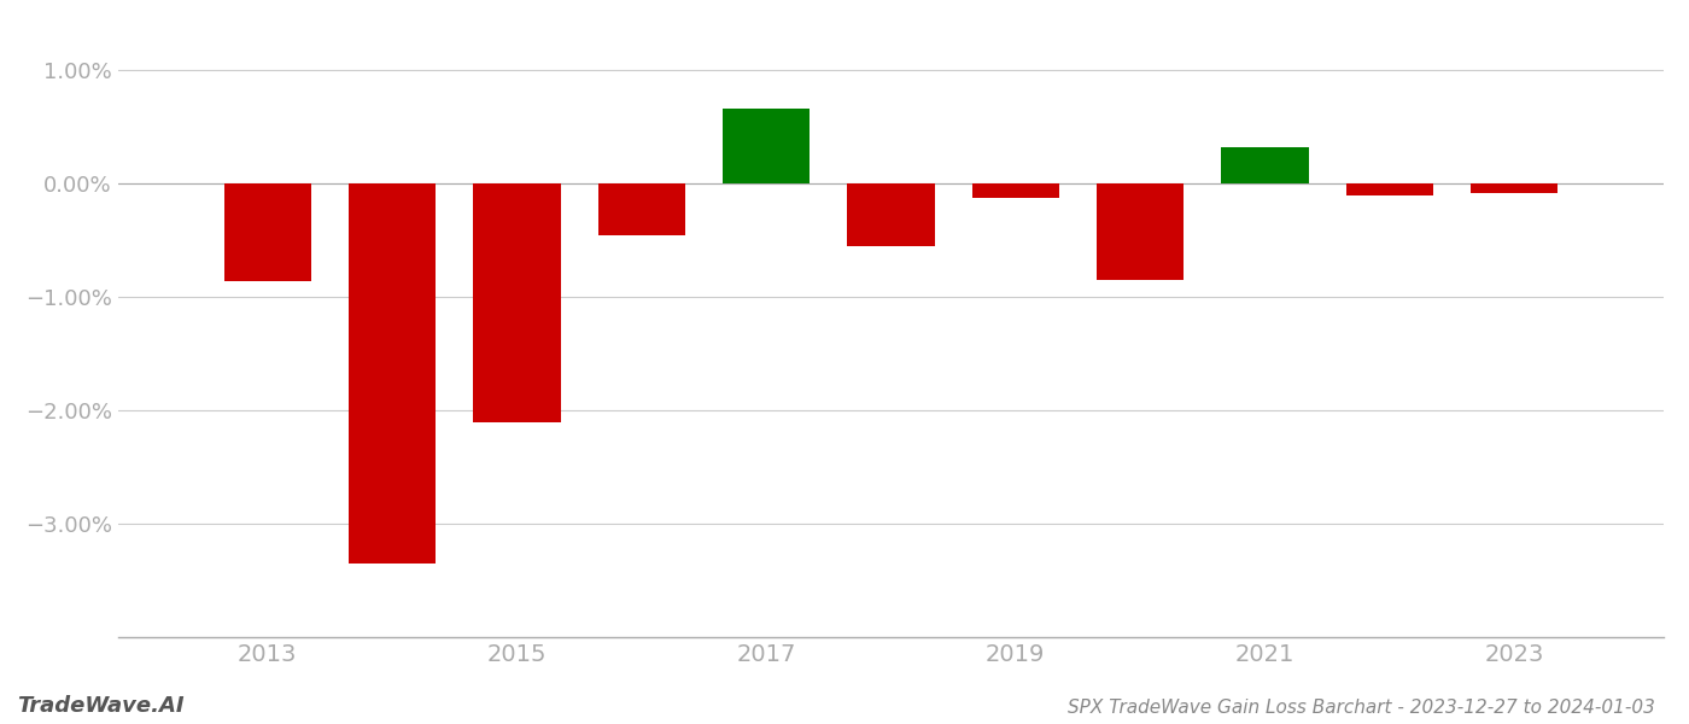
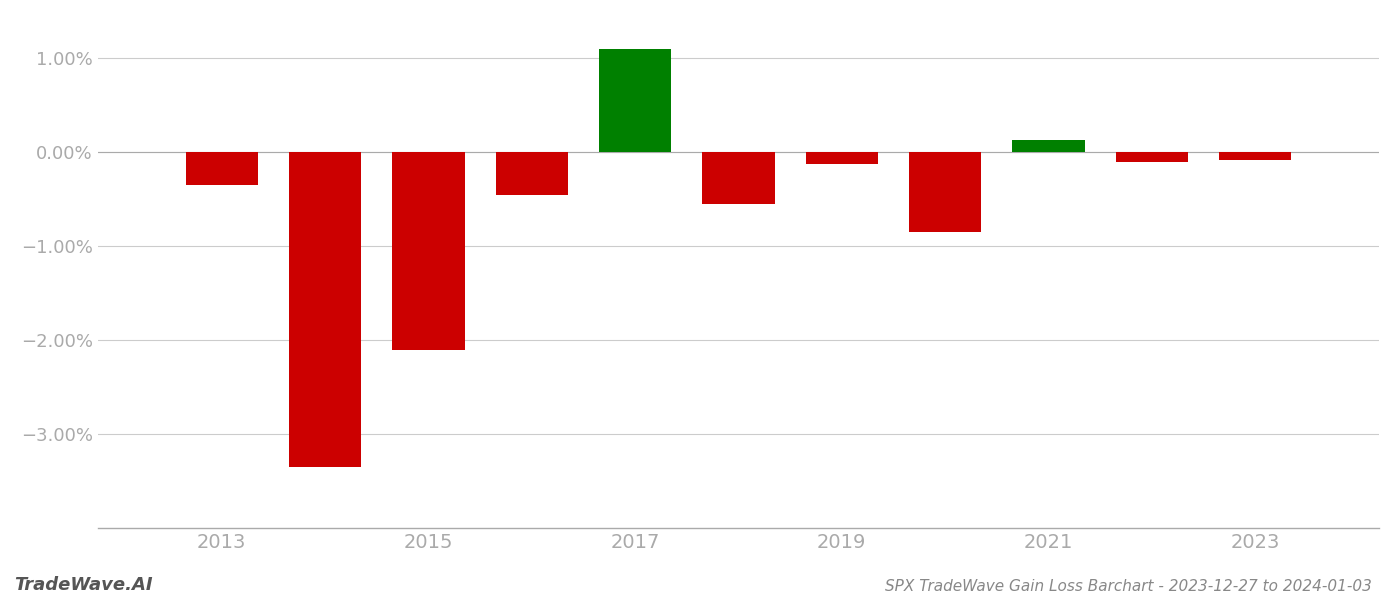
2013: -0.86% -> -0.35%
2017: 0.66% -> 1.10%
2021: 0.32% -> 0.13%
